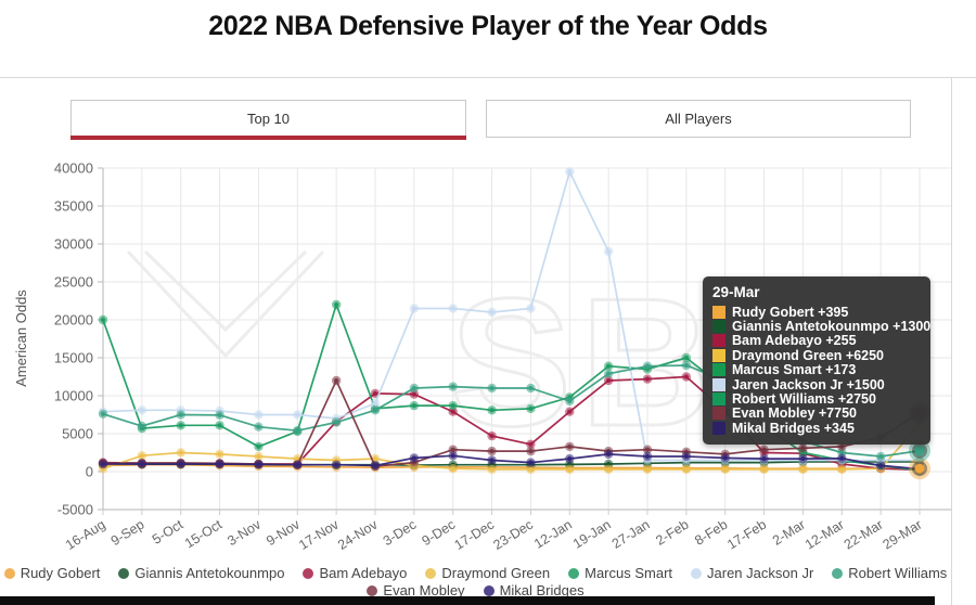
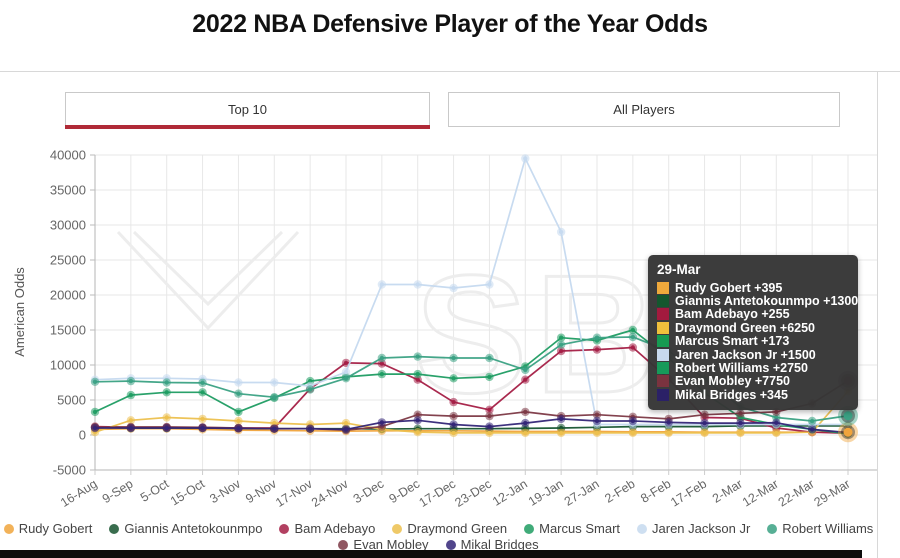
Marcus Smart/16-Aug: 20000 -> 3000
Robert Williams/9-Sep: 6000 -> 8000
Marcus Smart/17-Nov: 22000 -> 8000
Evan Mobley/17-Nov: 12000 -> 1000
